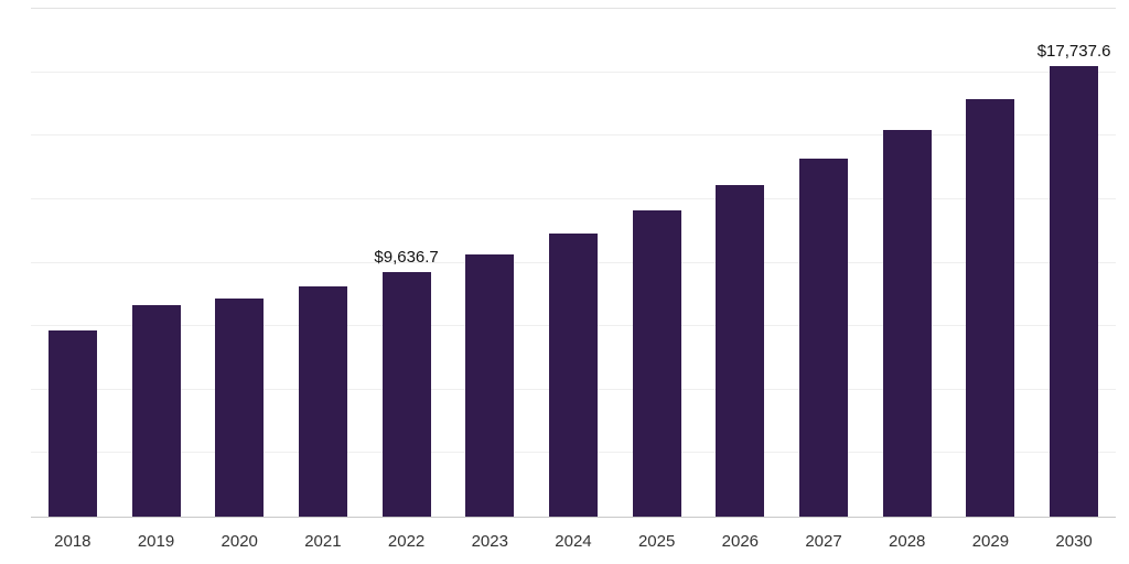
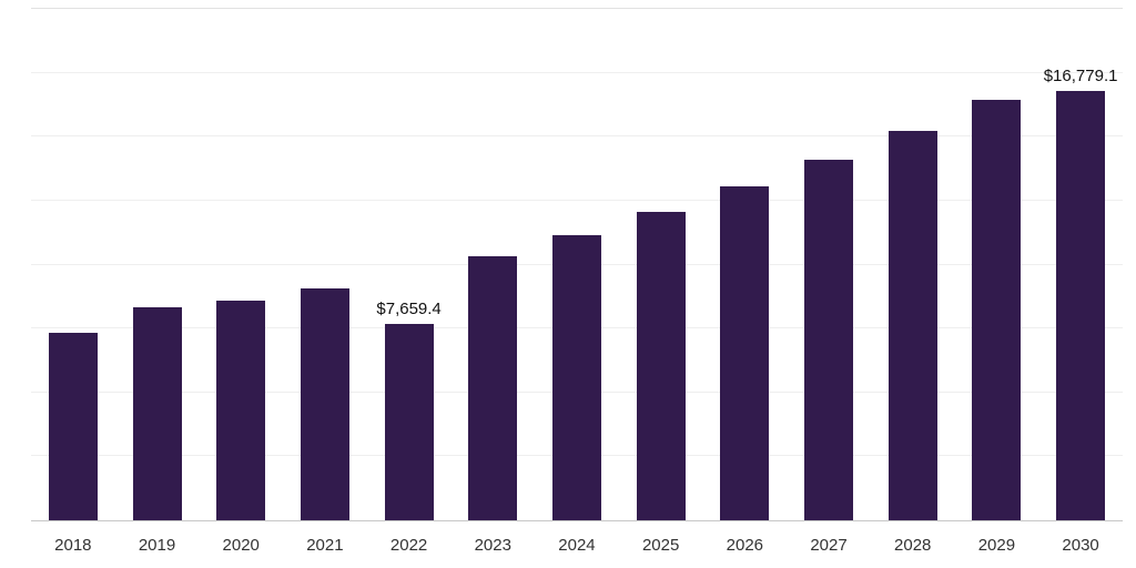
2022: $9,636.7 -> $7,659.4
2030: $17,737.6 -> $16,779.1
